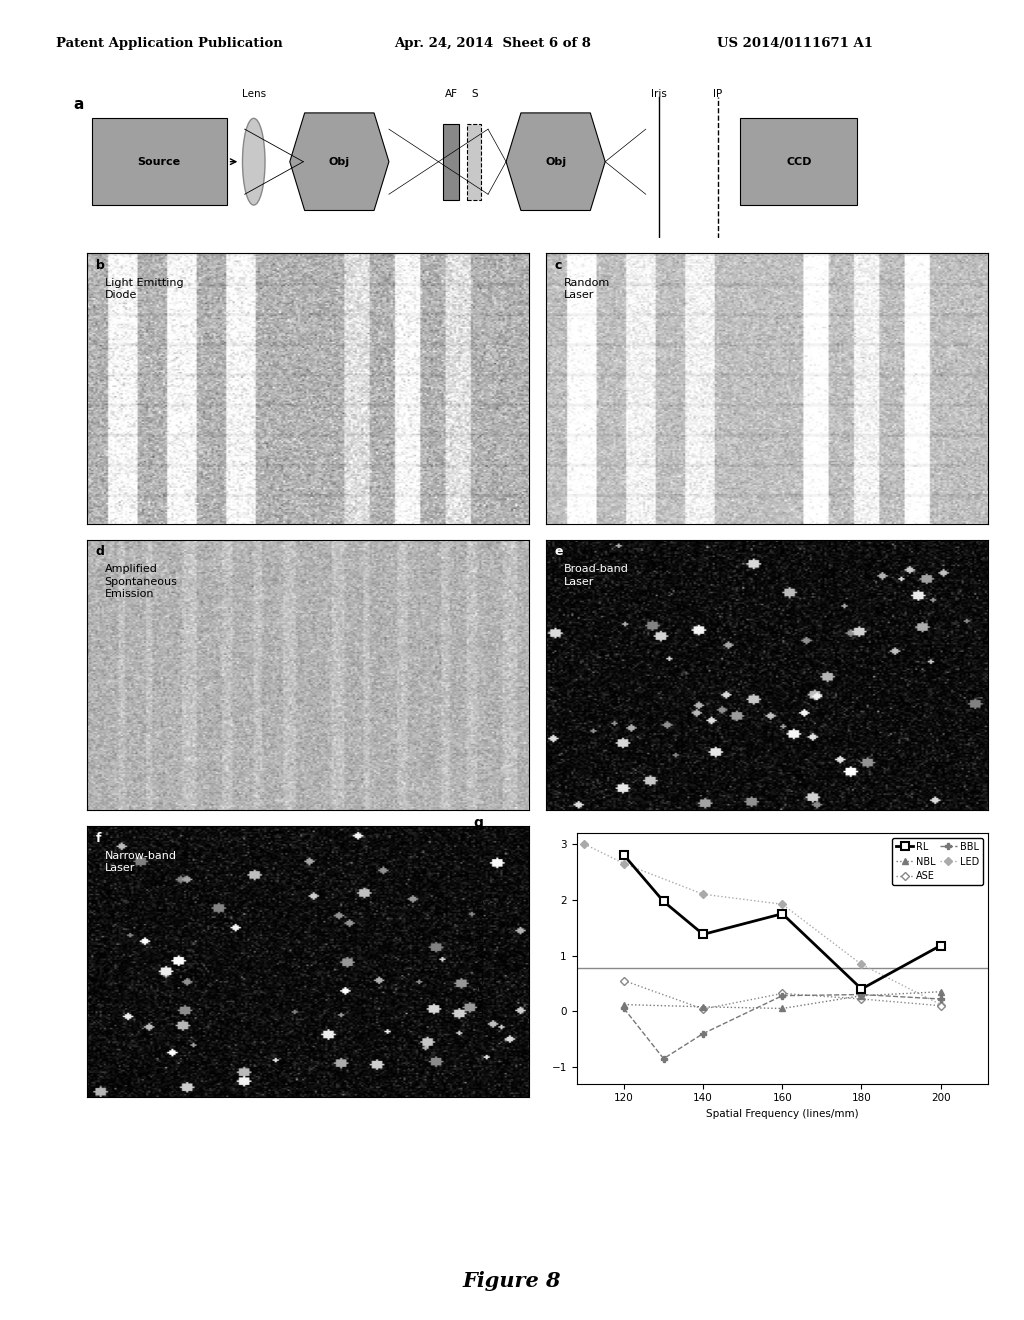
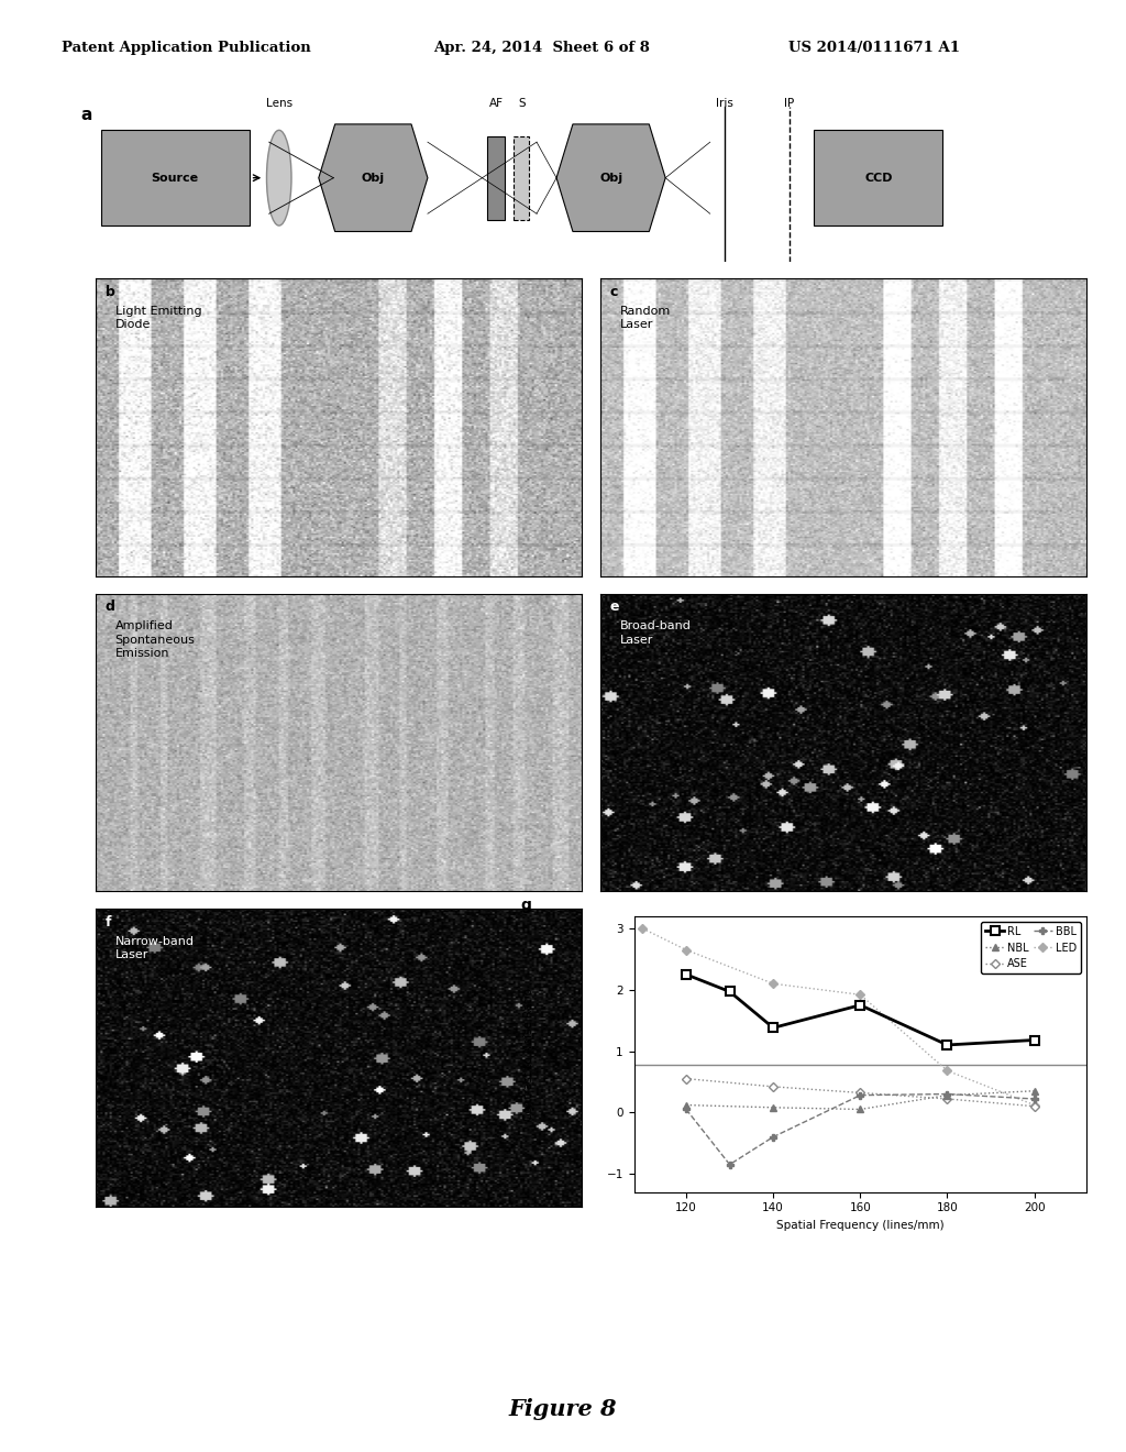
RL/120: 2.80 -> 2.25
ASE/140: 0.04 -> 0.42
RL/180: 0.40 -> 1.10
LED/180: 0.84 -> 0.68
